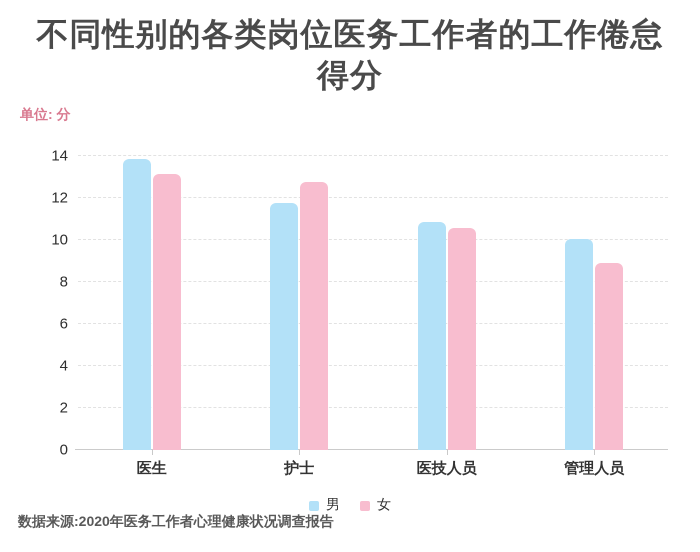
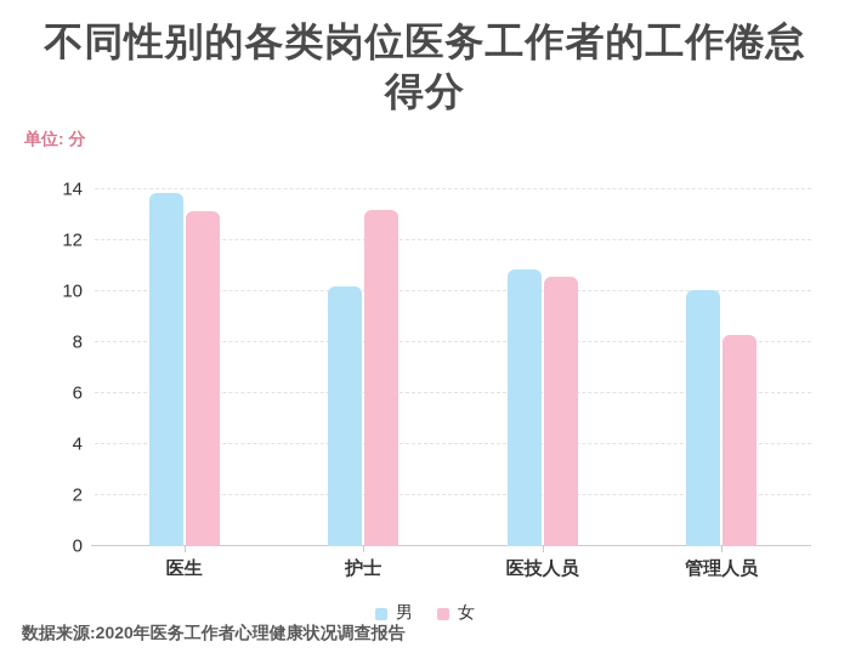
男/护士: 11.8 -> 10.2
女/护士: 12.8 -> 13.2
女/管理人员: 8.9 -> 8.3
